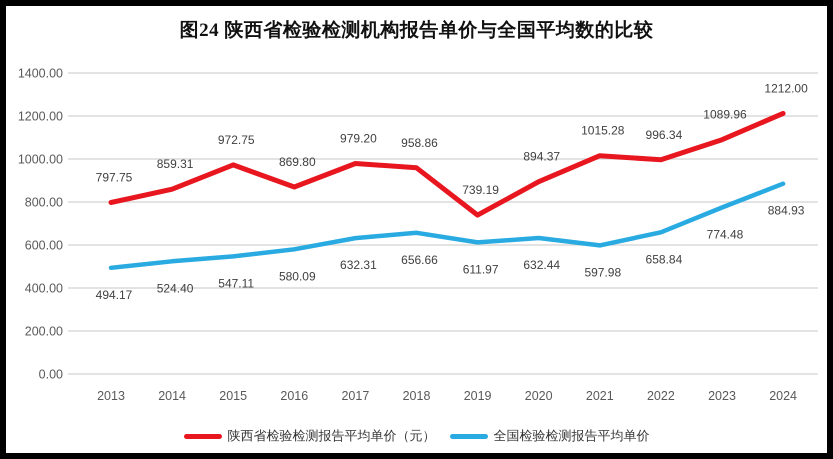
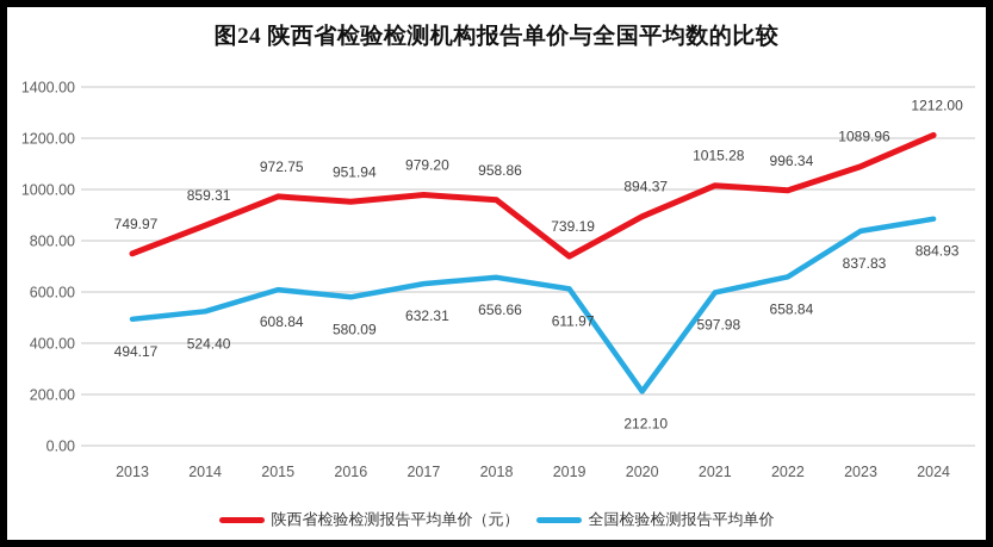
陕西省检验检测报告平均单价（元）/2013: 797.75 -> 749.97
全国检验检测报告平均单价/2015: 547.11 -> 608.84
陕西省检验检测报告平均单价（元）/2016: 869.80 -> 951.94
全国检验检测报告平均单价/2020: 632.44 -> 212.10
全国检验检测报告平均单价/2023: 774.48 -> 837.83
